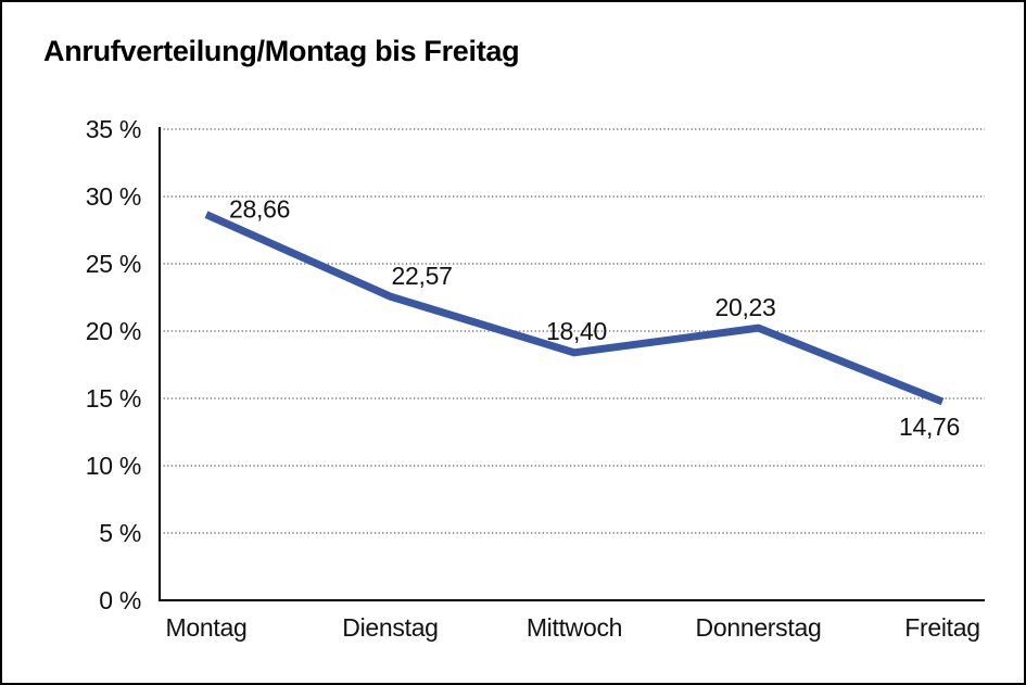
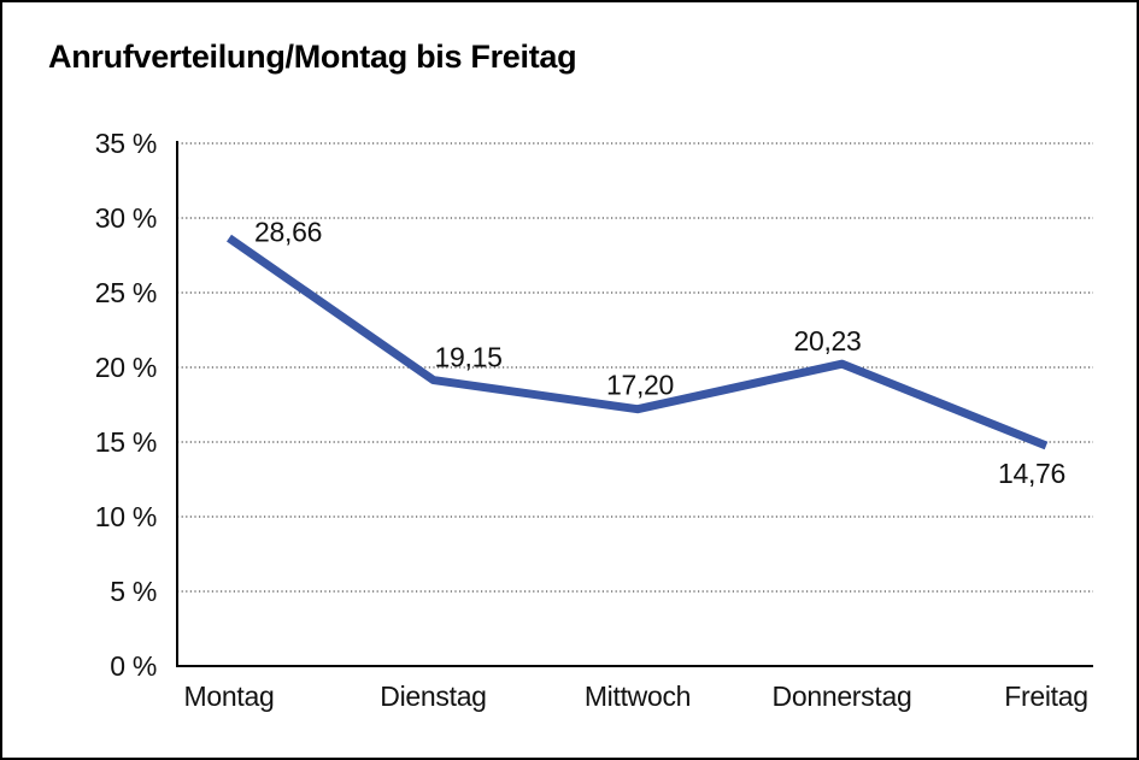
Dienstag: 22,57 -> 19,15
Mittwoch: 18,40 -> 17,20
